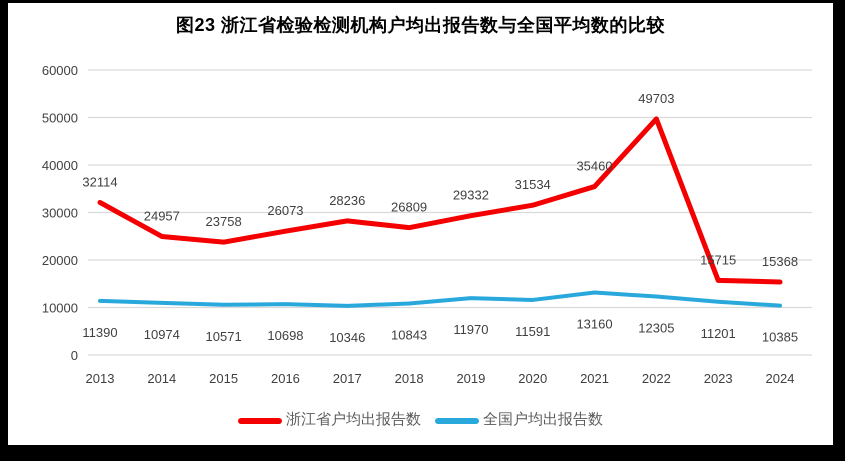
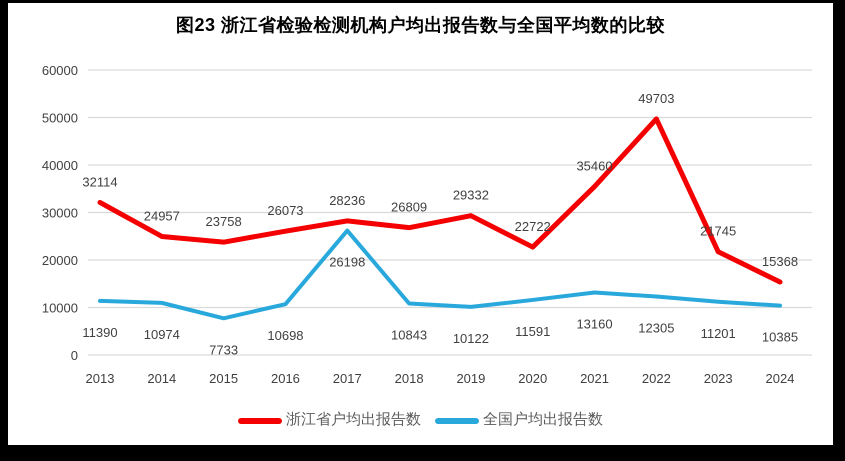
全国户均出报告数/2015: 10571 -> 7733
全国户均出报告数/2017: 10346 -> 26198
全国户均出报告数/2019: 11970 -> 10122
浙江省户均出报告数/2020: 31534 -> 22722
浙江省户均出报告数/2023: 15715 -> 21745
